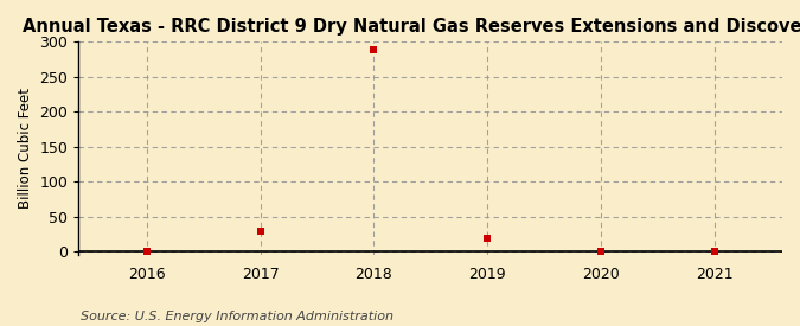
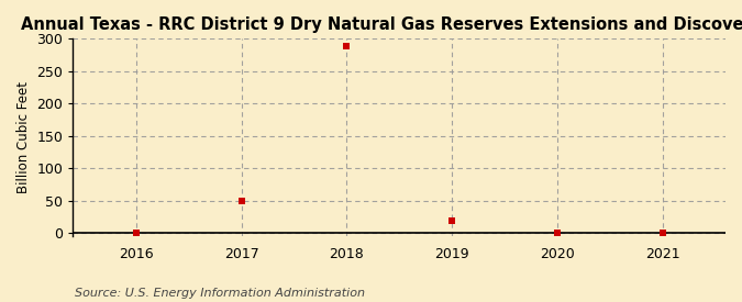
2017: 30 -> 50
